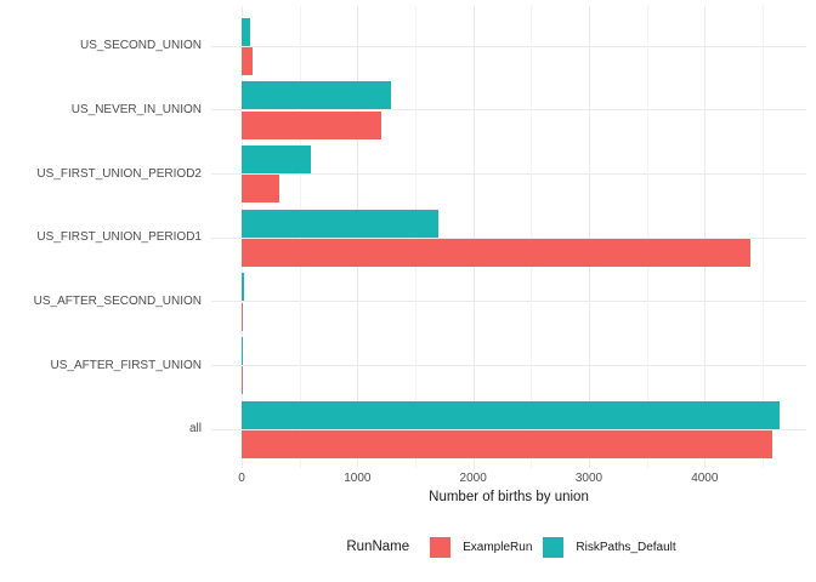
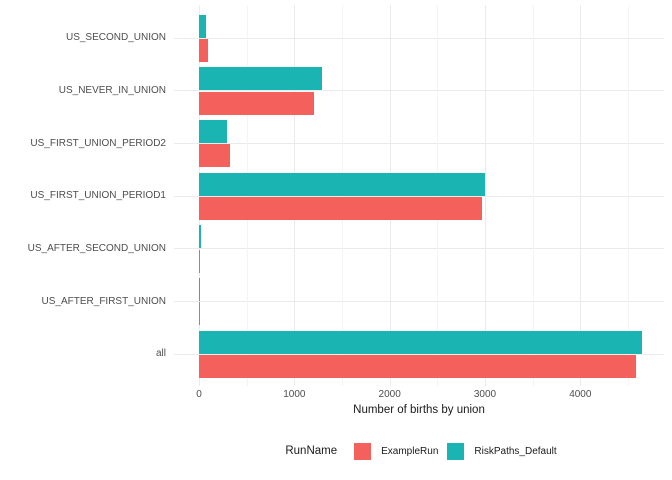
RiskPaths_Default/US_FIRST_UNION_PERIOD2: 600 -> 300
ExampleRun/US_FIRST_UNION_PERIOD1: 4400 -> 3000
RiskPaths_Default/US_FIRST_UNION_PERIOD1: 1700 -> 3000
